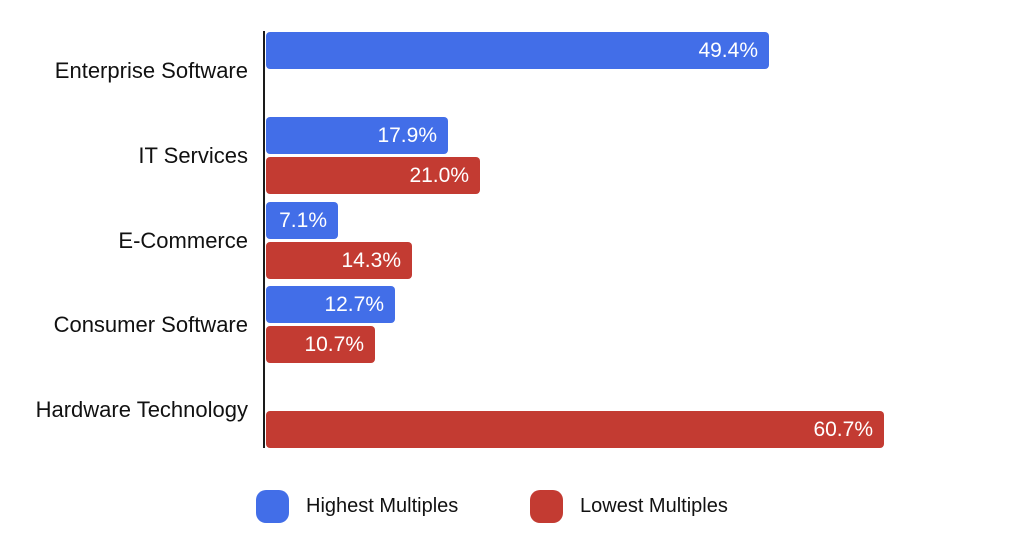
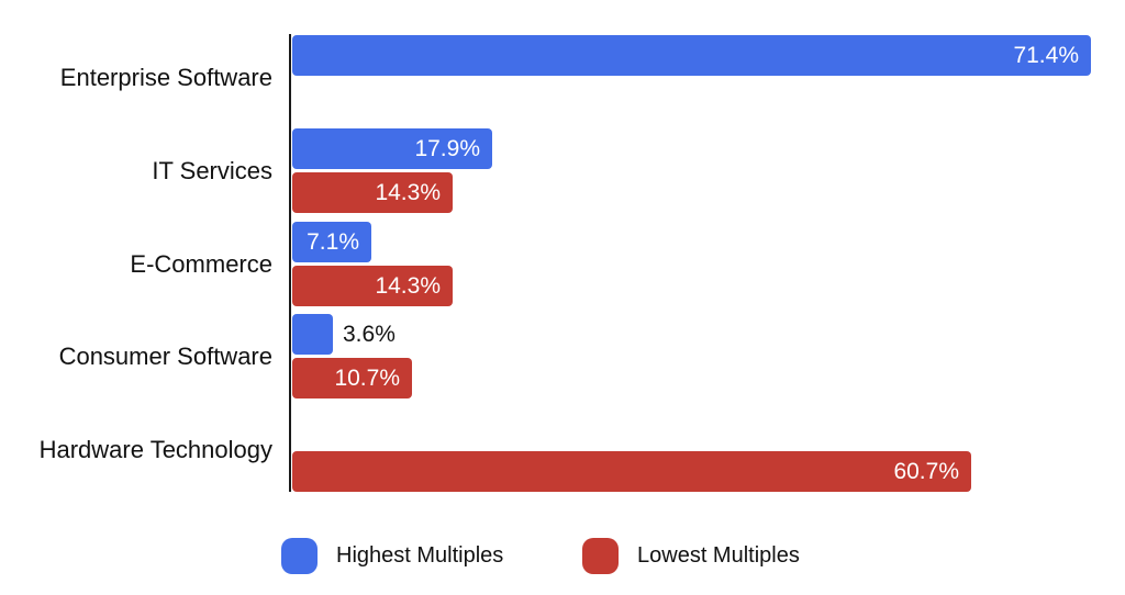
Highest Multiples/Enterprise Software: 49.4% -> 71.4%
Lowest Multiples/IT Services: 21.0% -> 14.3%
Highest Multiples/Consumer Software: 12.7% -> 3.6%
